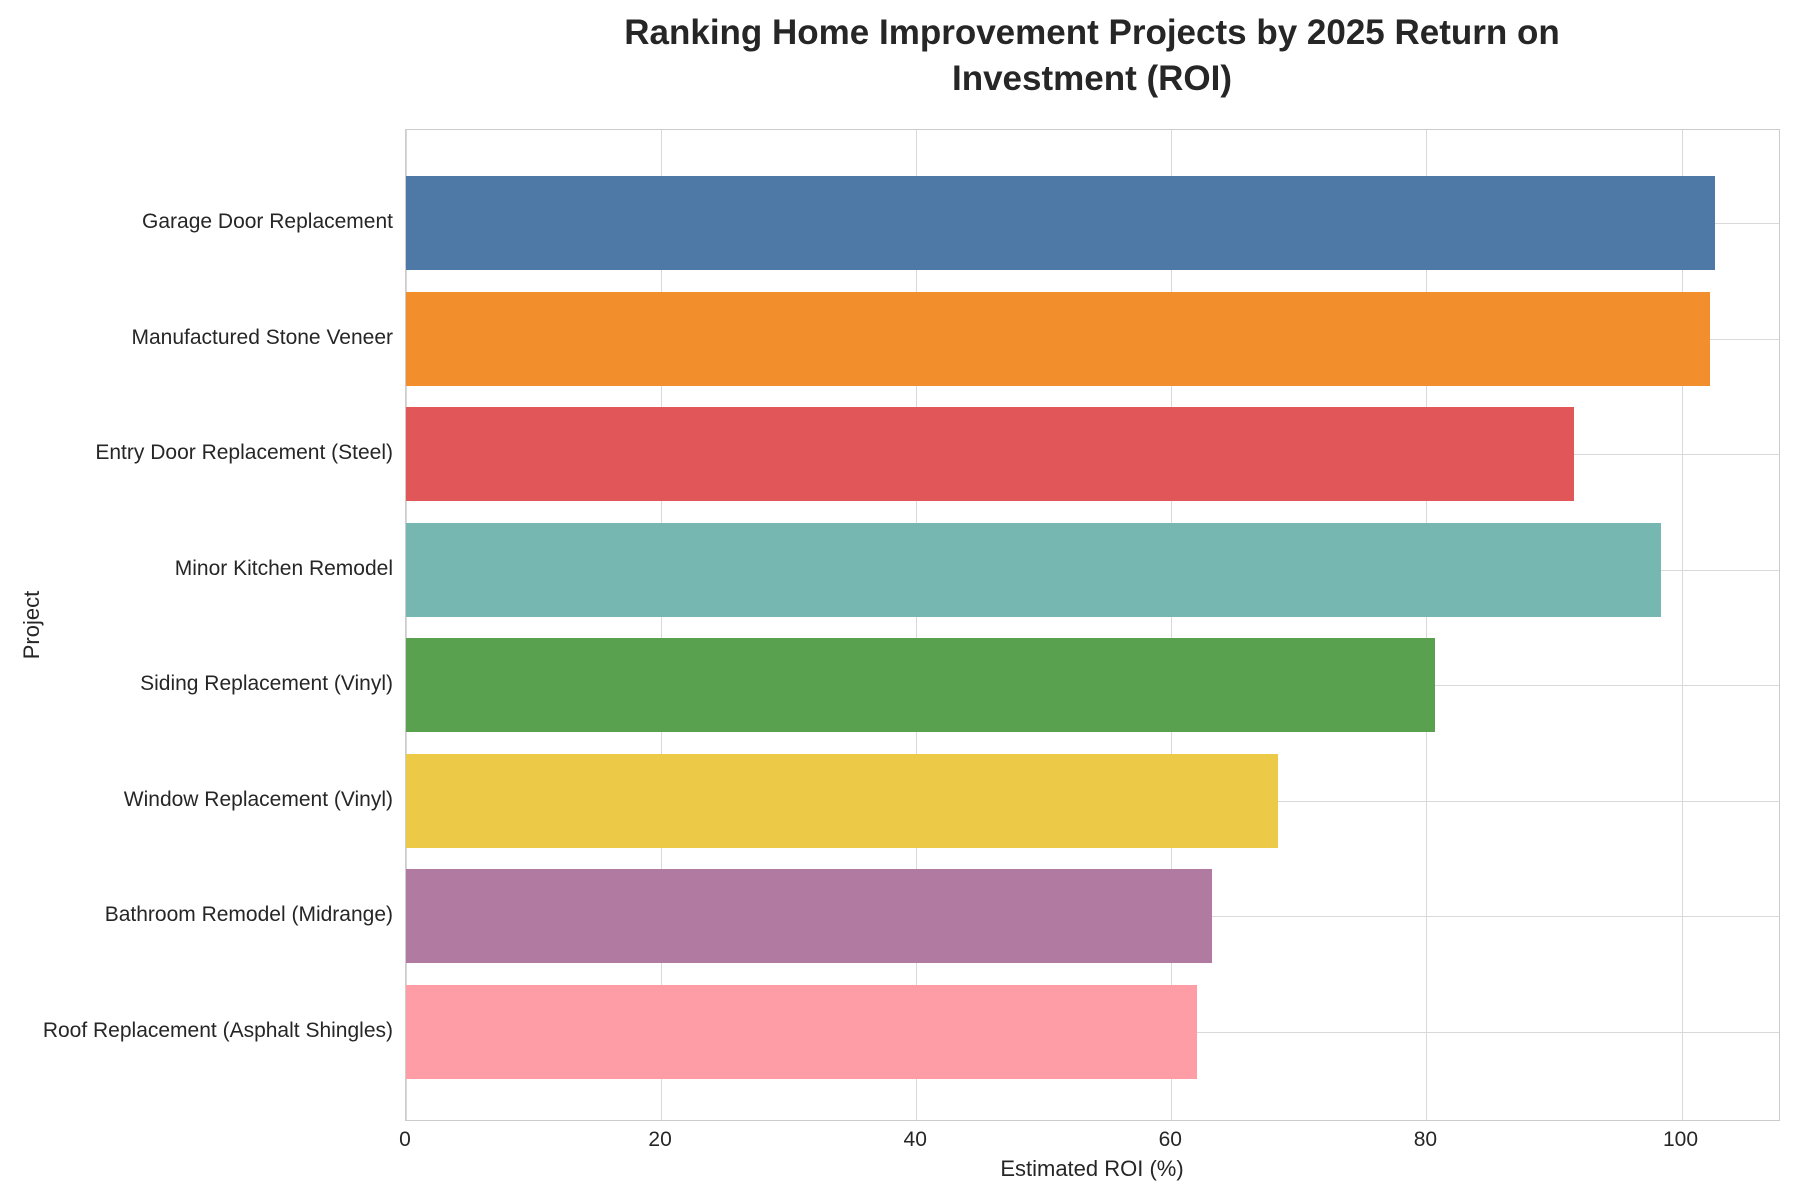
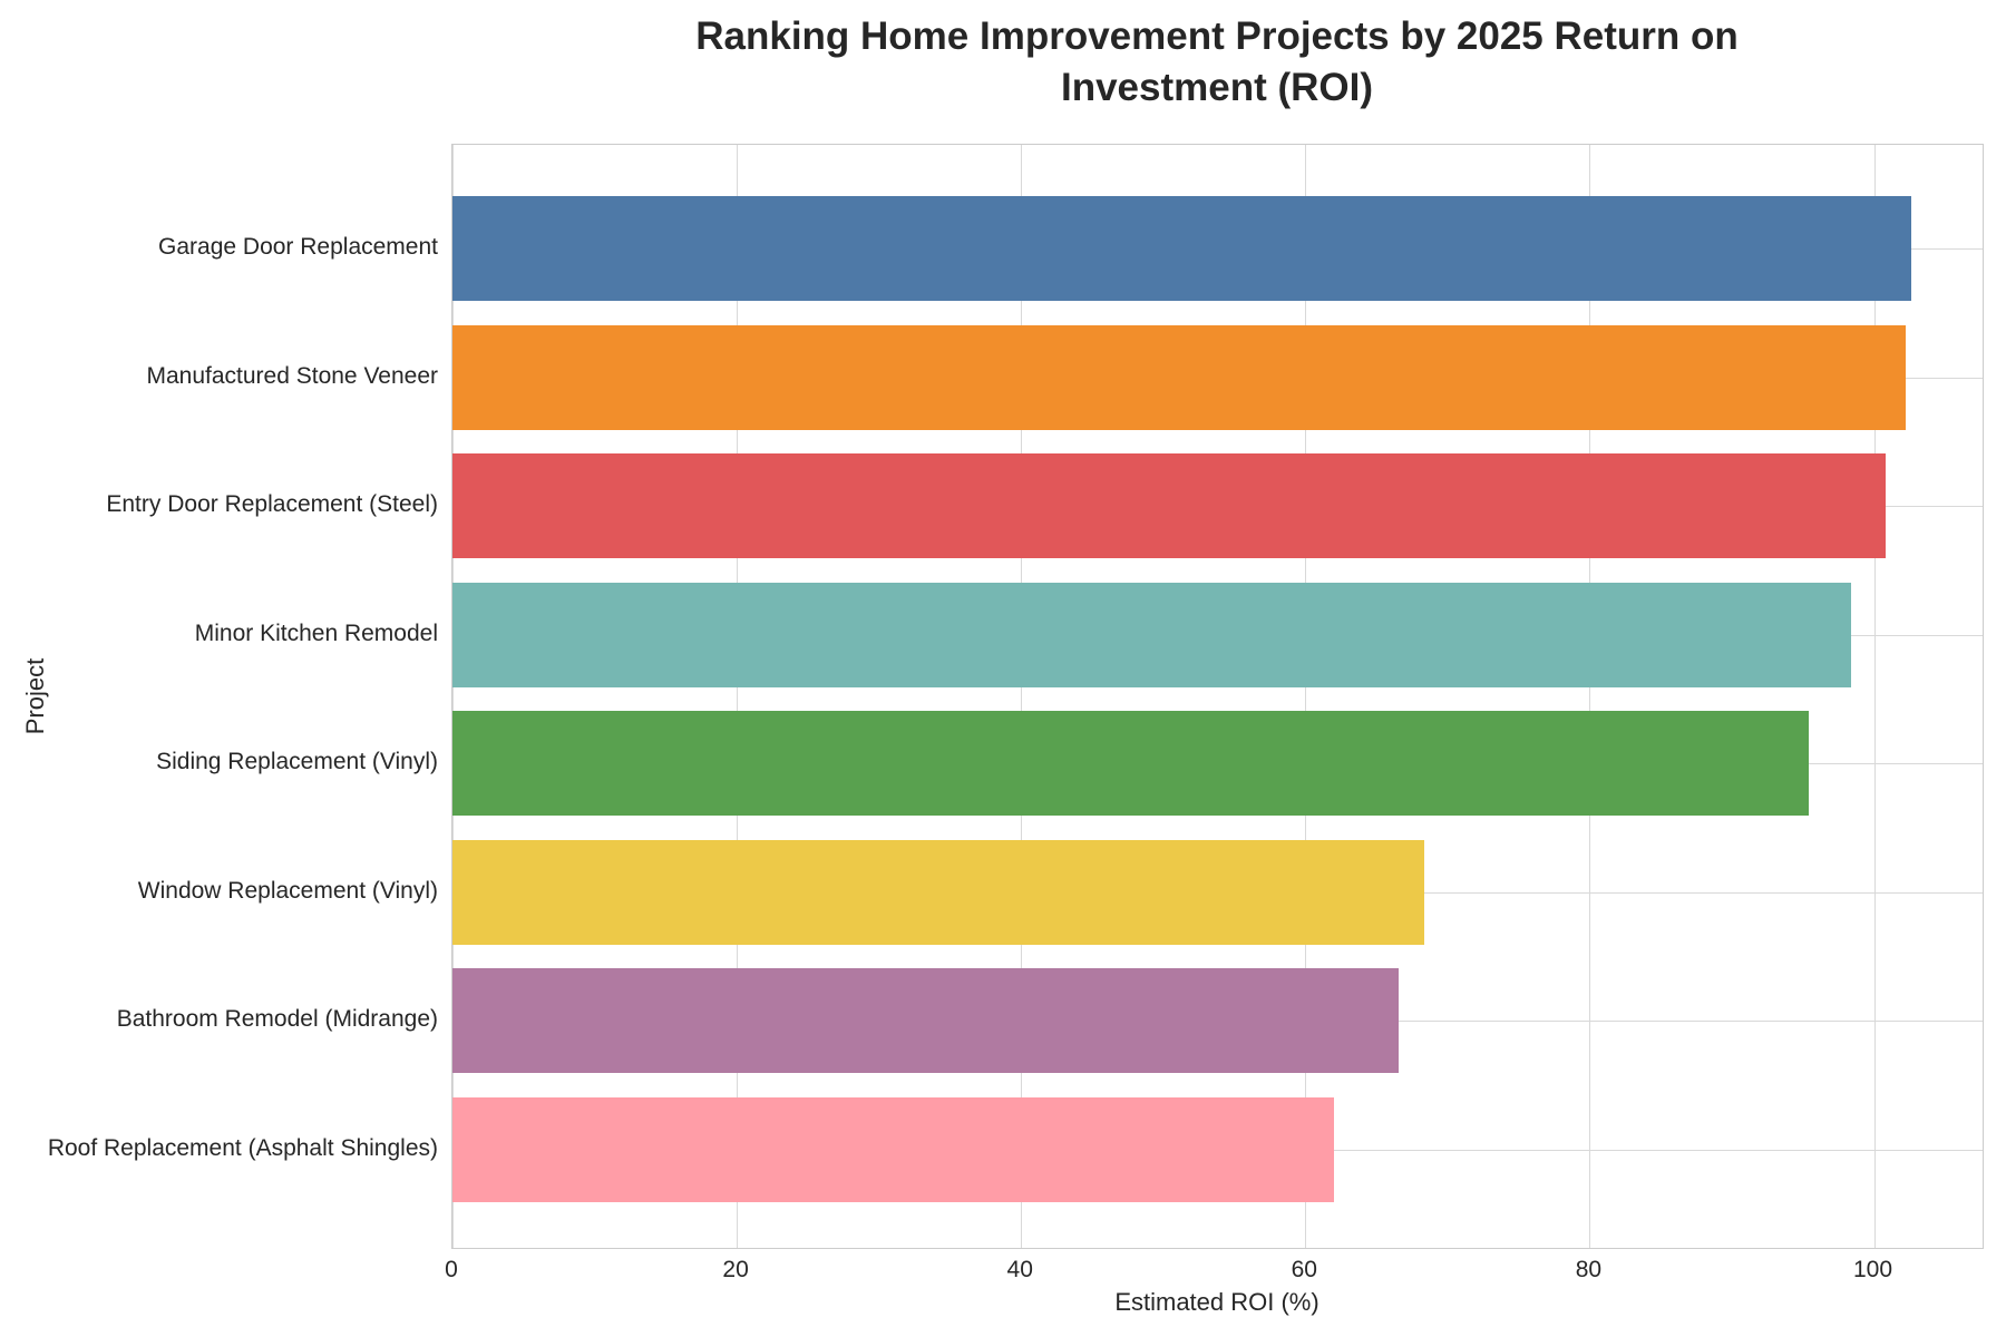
Entry Door Replacement (Steel): 91.6 -> 100.8
Siding Replacement (Vinyl): 80.7 -> 95.4
Bathroom Remodel (Midrange): 63.2 -> 66.6
